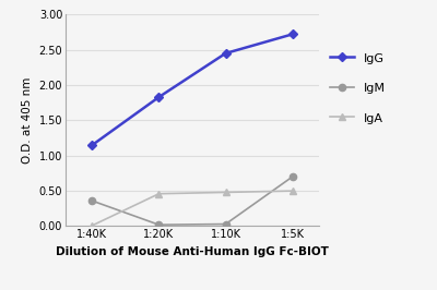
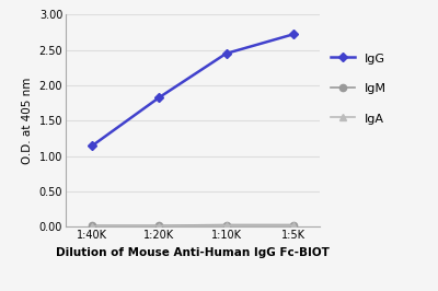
IgM/1:40K: 0.36 -> 0.02
IgA/1:20K: 0.46 -> 0.01
IgA/1:10K: 0.48 -> 0.02
IgM/1:5K: 0.70 -> 0.03
IgA/1:5K: 0.50 -> 0.02
